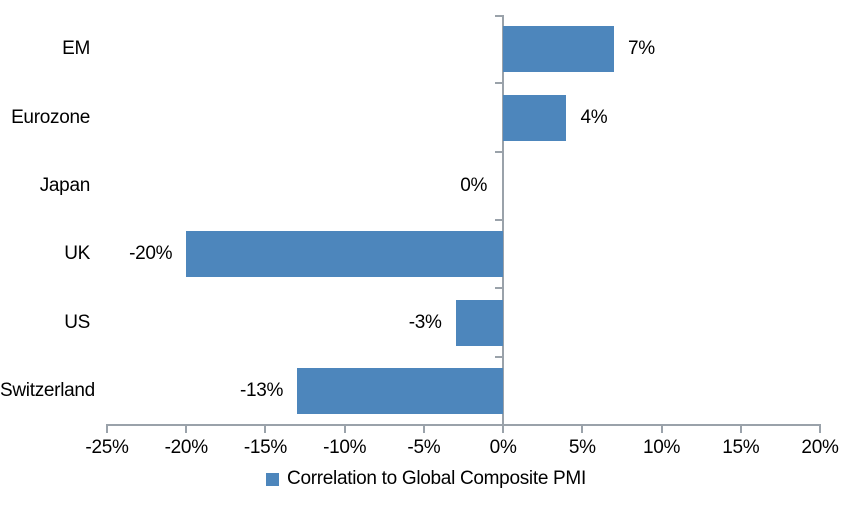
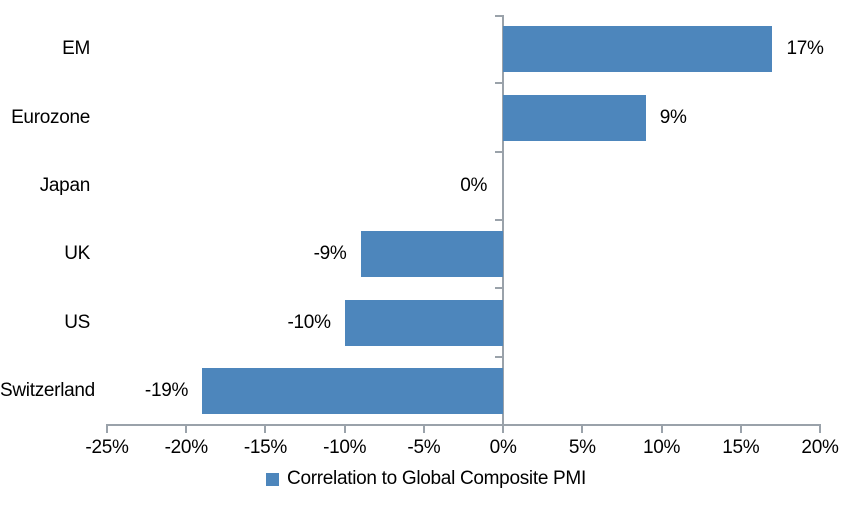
EM: 7% -> 17%
Eurozone: 4% -> 9%
UK: -20% -> -9%
US: -3% -> -10%
Switzerland: -13% -> -19%
